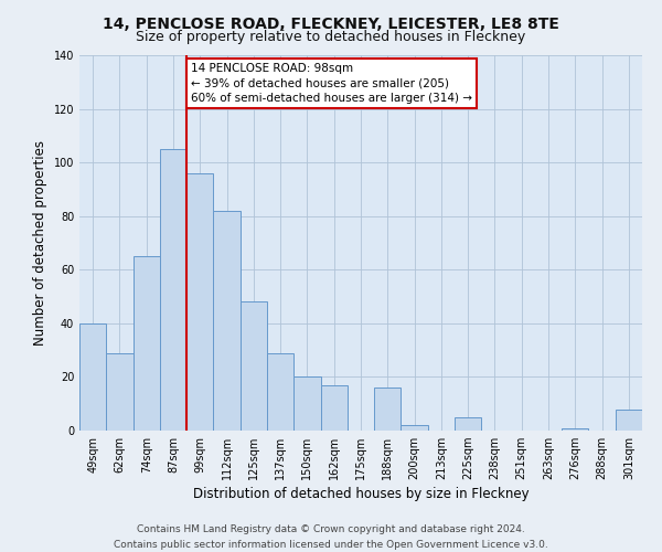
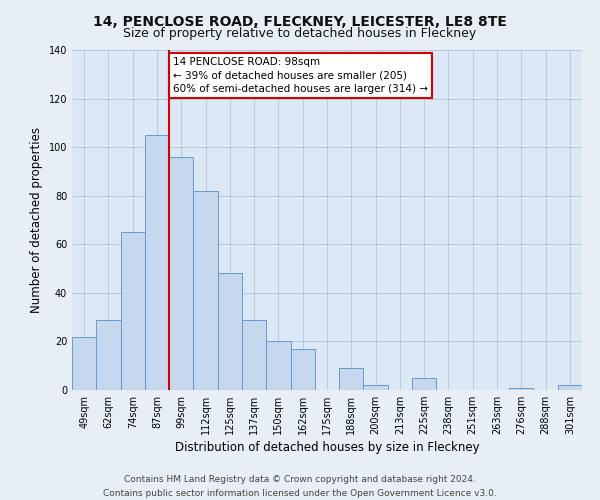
49sqm: 40 -> 22
188sqm: 16 -> 9
301sqm: 8 -> 2
